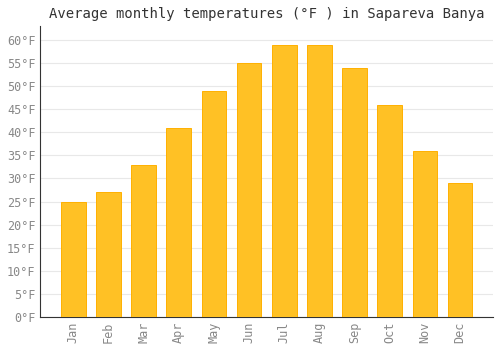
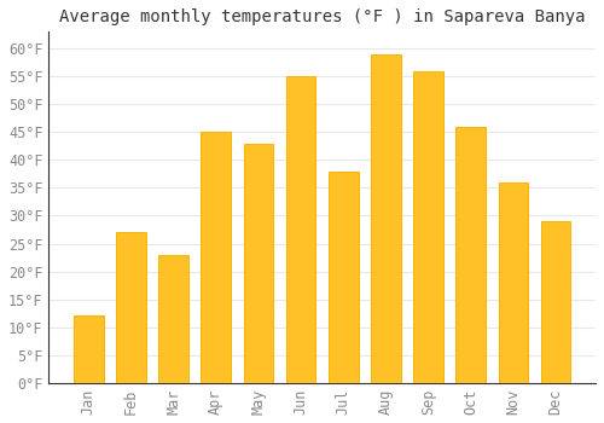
Jan: 25°F -> 12°F
Mar: 33°F -> 23°F
Apr: 41°F -> 45°F
May: 49°F -> 43°F
Jul: 59°F -> 38°F
Sep: 54°F -> 56°F
